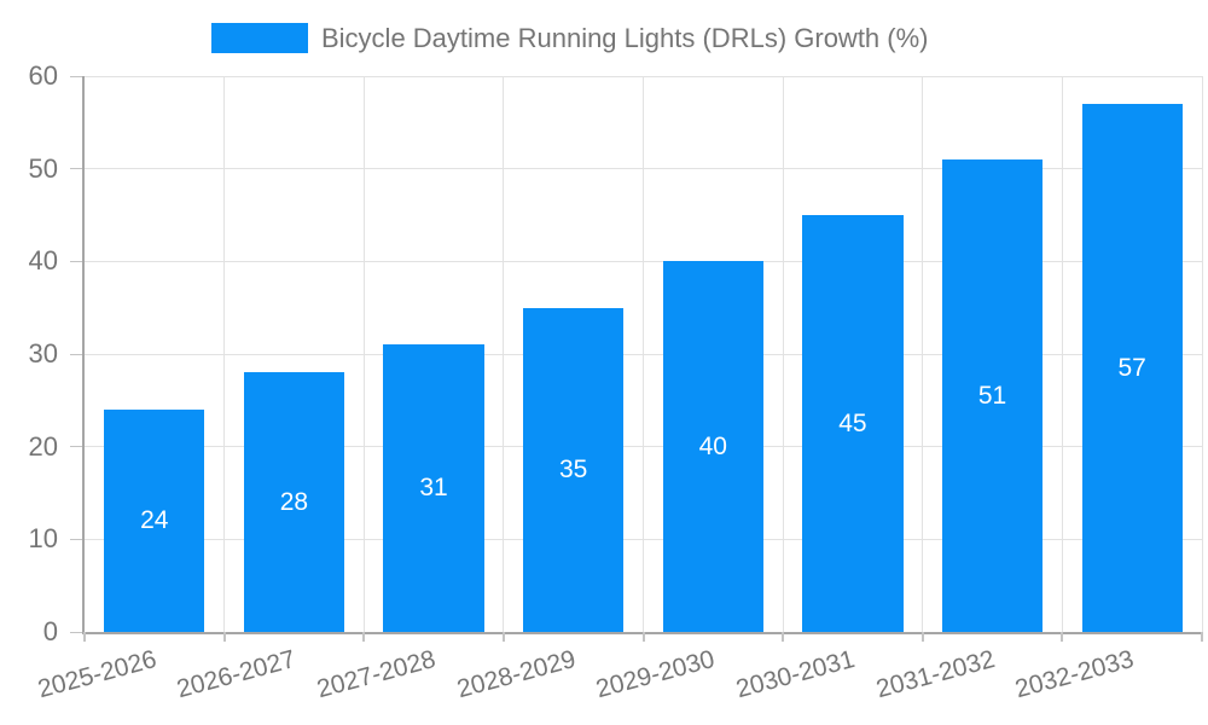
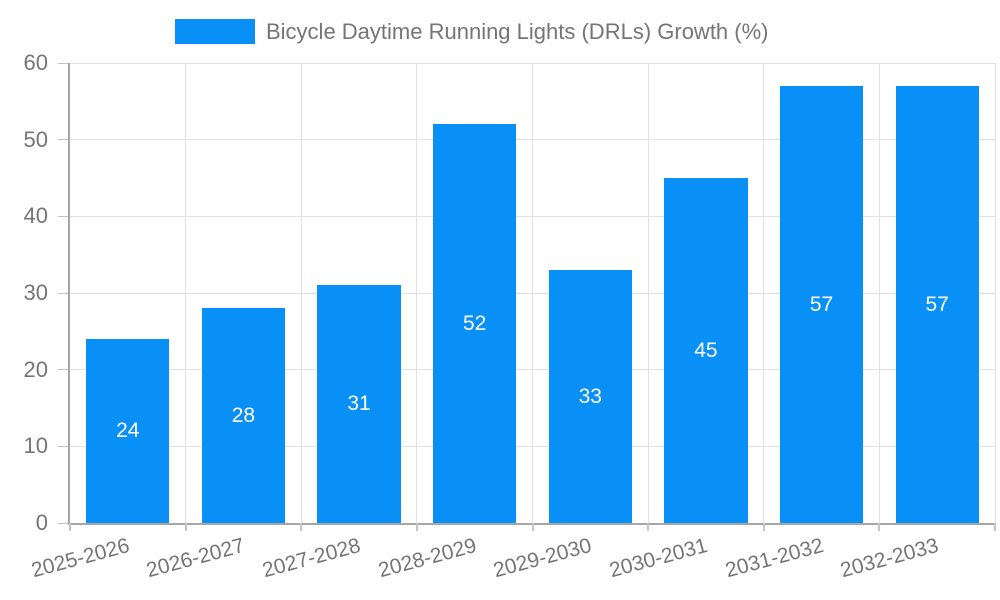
2028-2029: 35 -> 52
2029-2030: 40 -> 33
2031-2032: 51 -> 57
